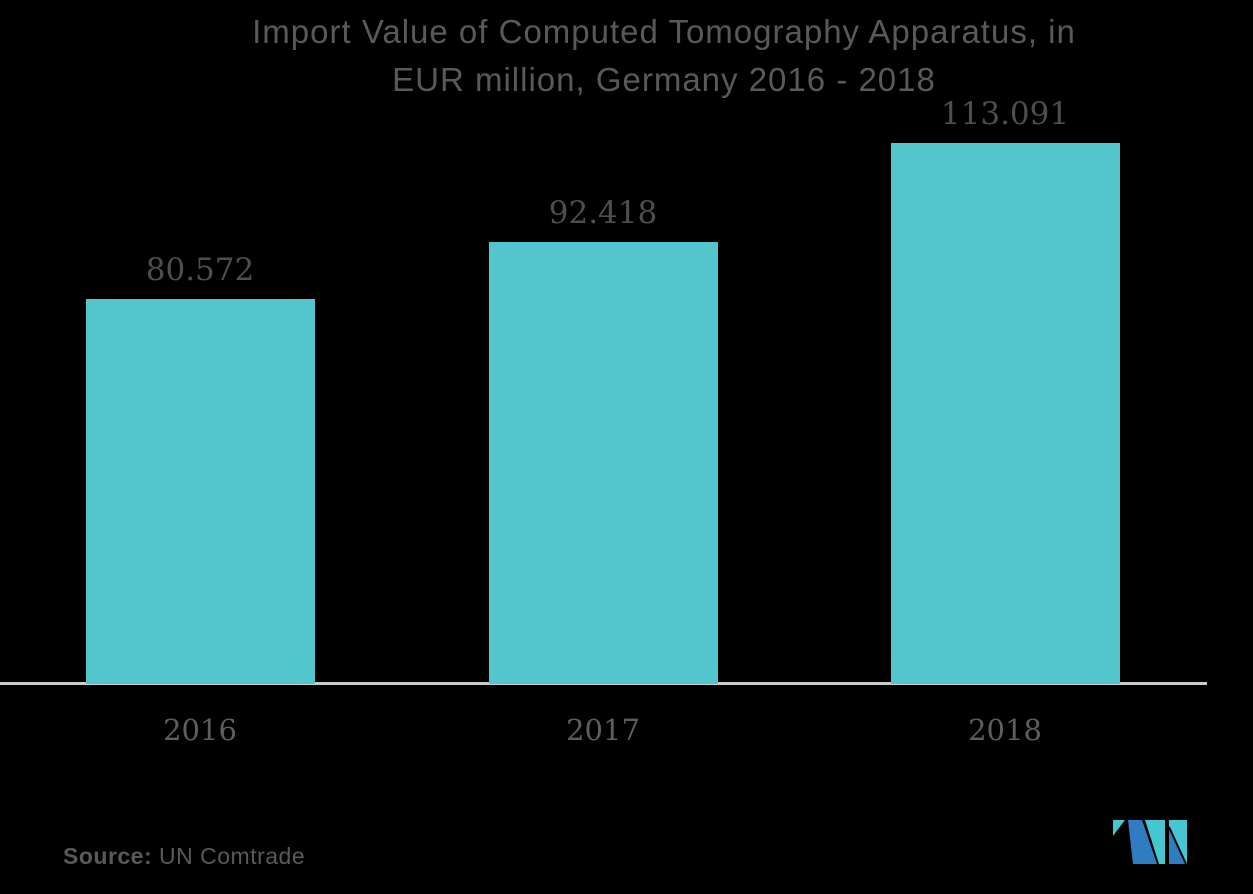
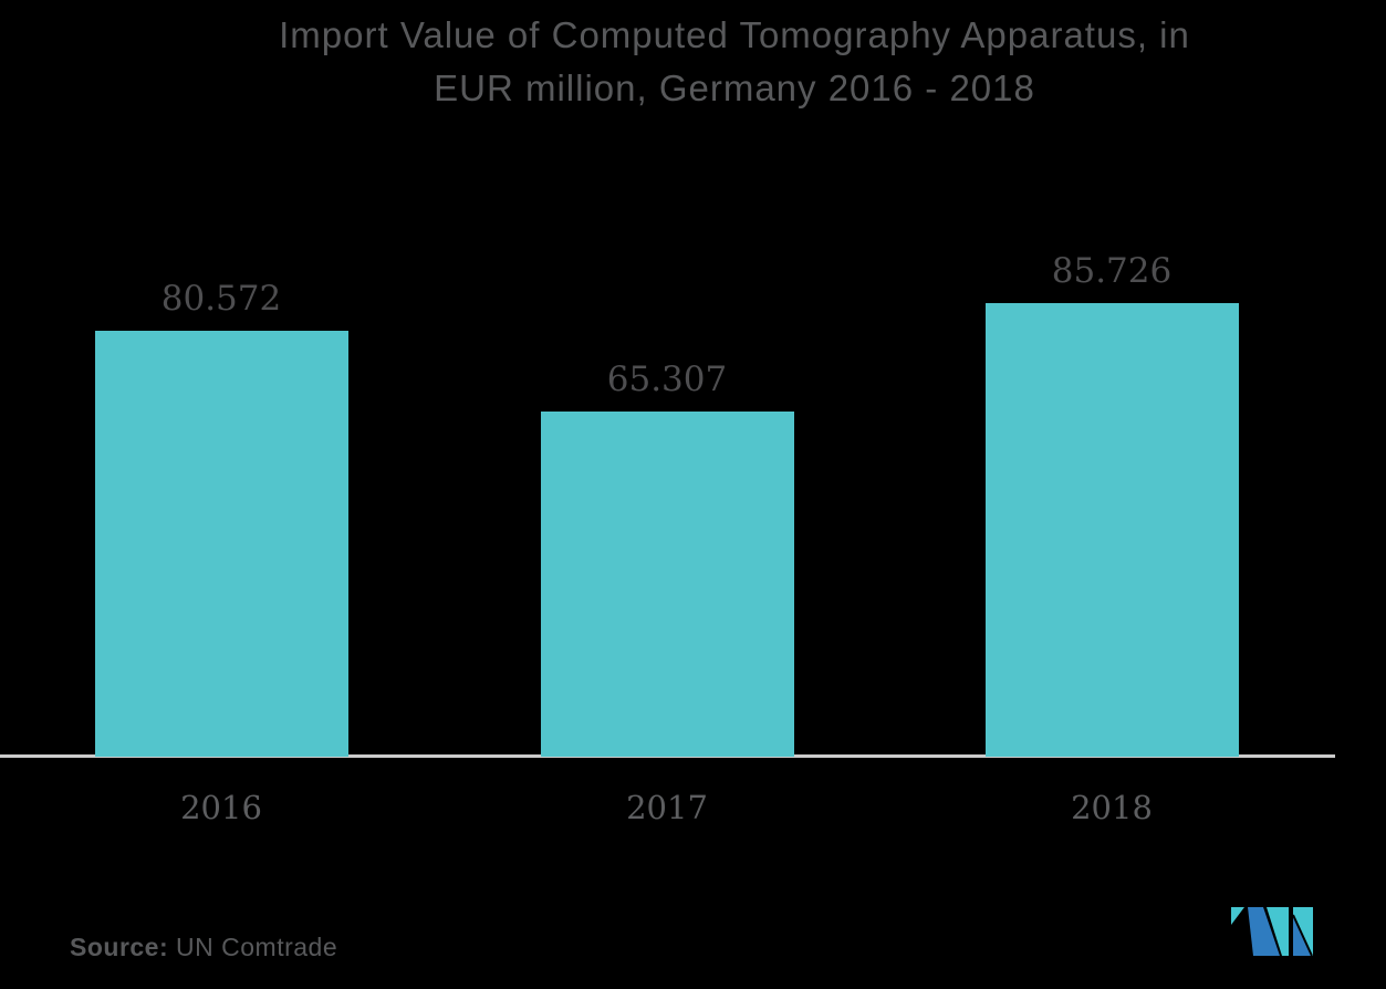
2017: 92.418 -> 65.307
2018: 113.091 -> 85.726
